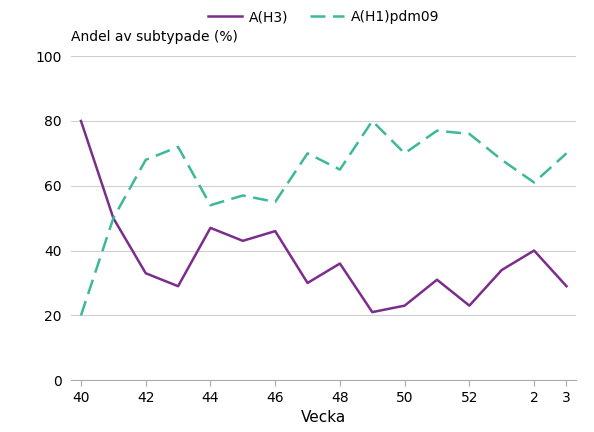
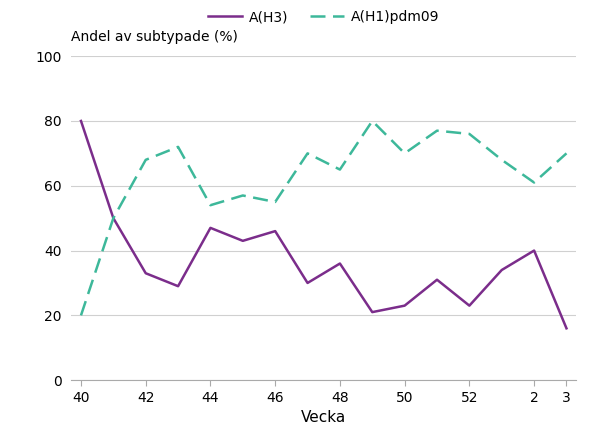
A(H3)/3: 29 -> 16
